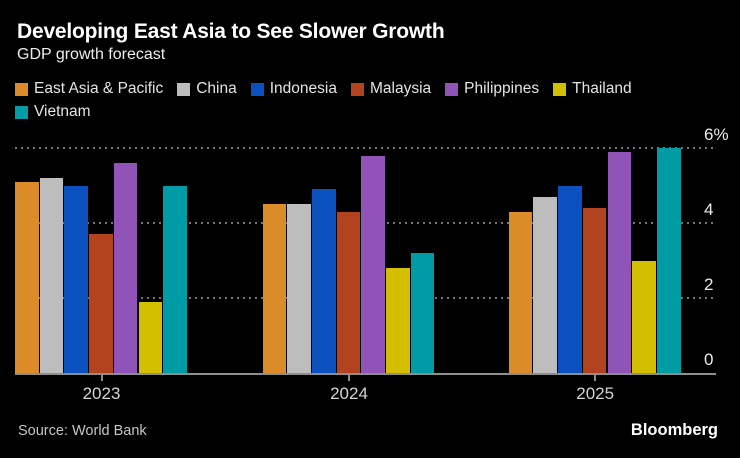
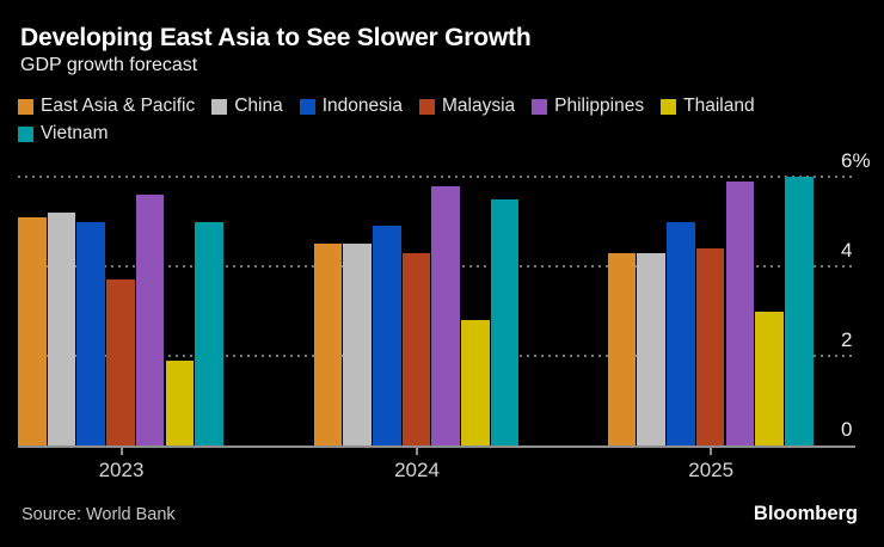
Vietnam/2024: 3.2% -> 5.5%
China/2025: 4.7% -> 4.3%
